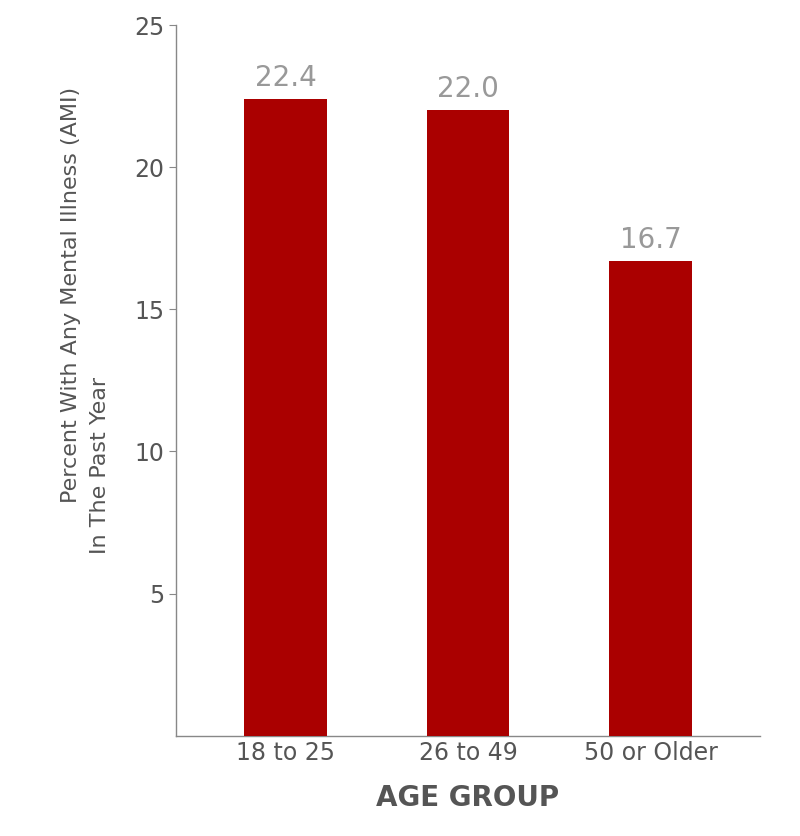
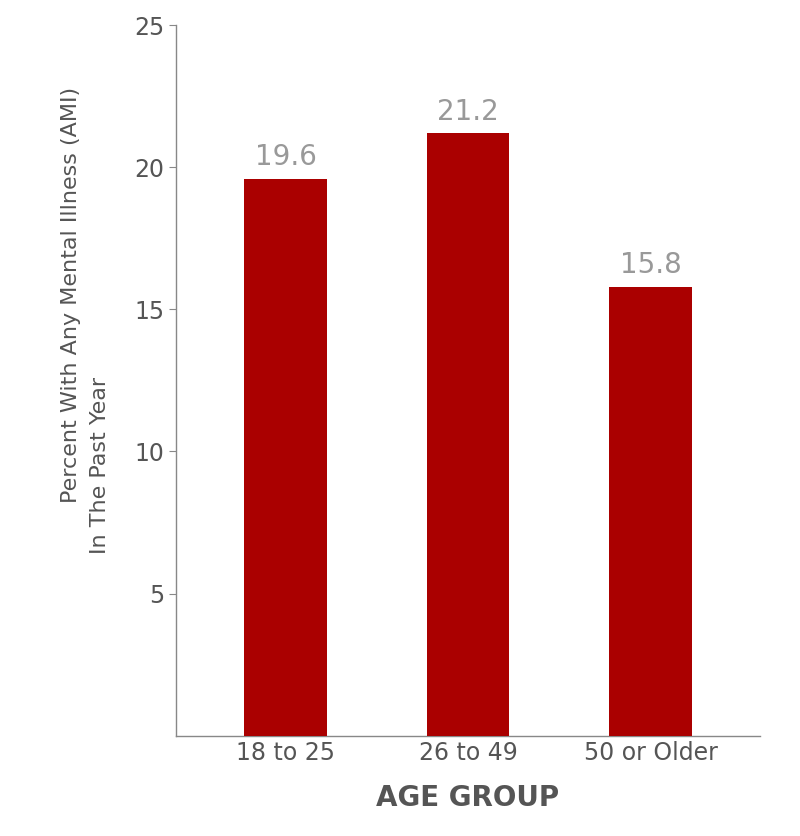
18 to 25: 22.4 -> 19.6
26 to 49: 22.0 -> 21.2
50 or Older: 16.7 -> 15.8
